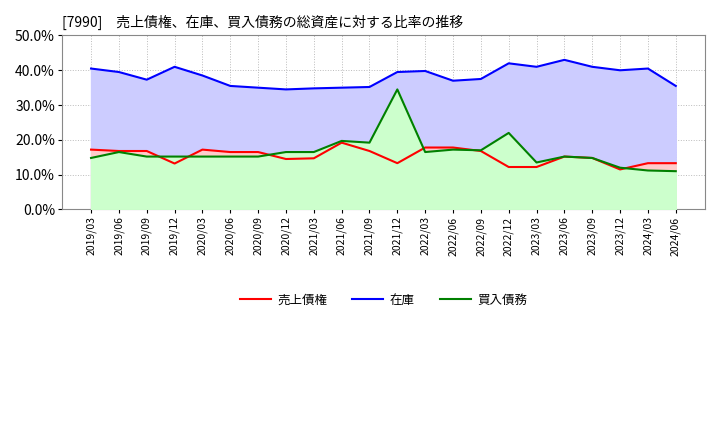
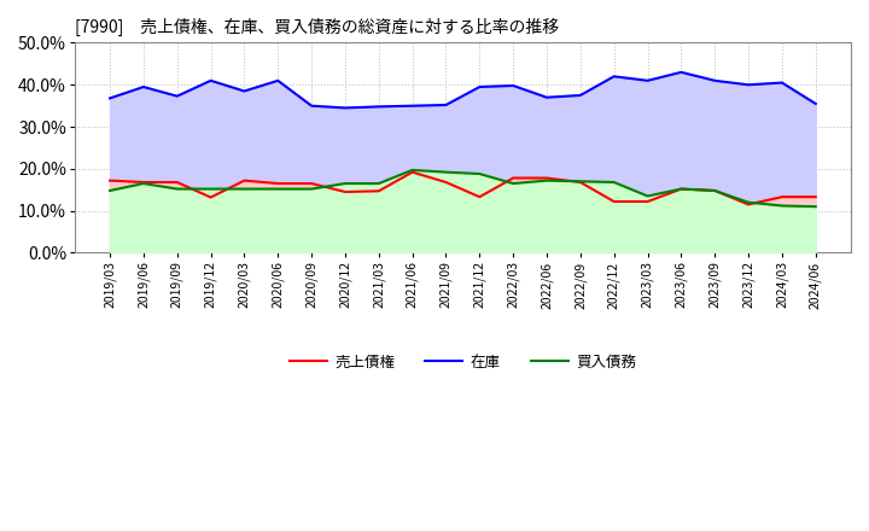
在庫/2019/03: 40.5% -> 36.8%
在庫/2020/06: 35.5% -> 41.0%
買入債務/2021/12: 34.5% -> 18.8%
買入債務/2022/12: 22.0% -> 16.8%
